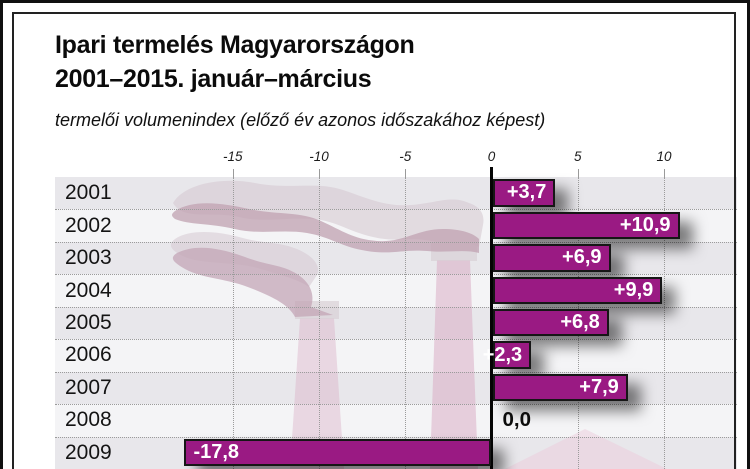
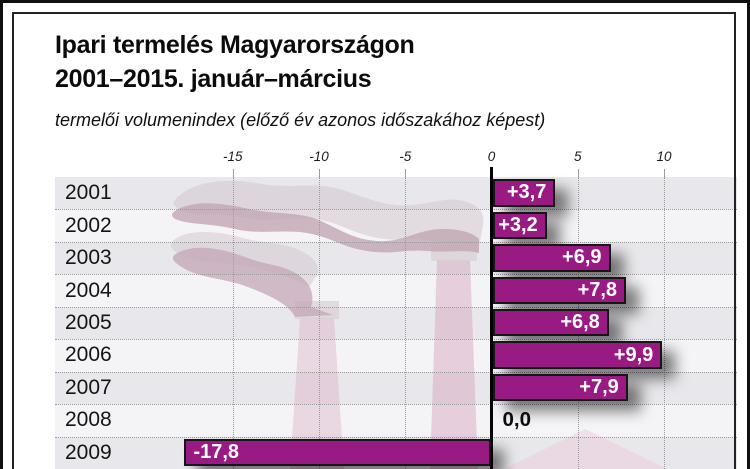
2002: +10,9 -> +3,2
2004: +9,9 -> +7,8
2006: +2,3 -> +9,9
